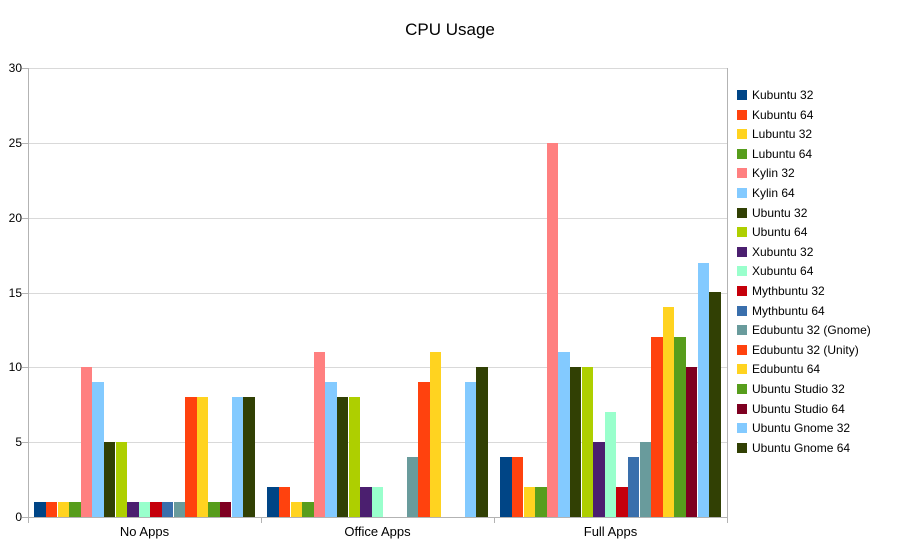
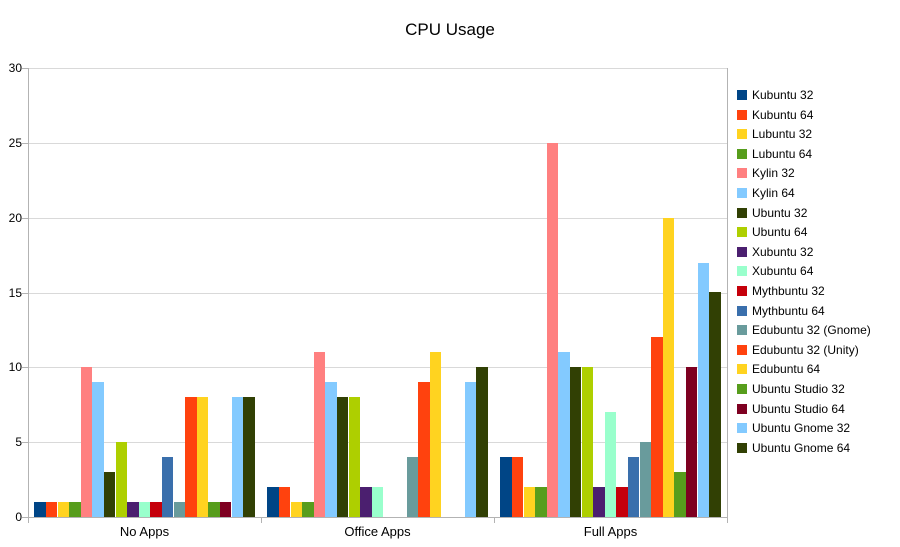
Ubuntu 32/No Apps: 5 -> 3
Mythbuntu 64/No Apps: 1 -> 4
Xubuntu 32/Full Apps: 5 -> 2
Edubuntu 64/Full Apps: 14 -> 20
Ubuntu Studio 32/Full Apps: 12 -> 3
